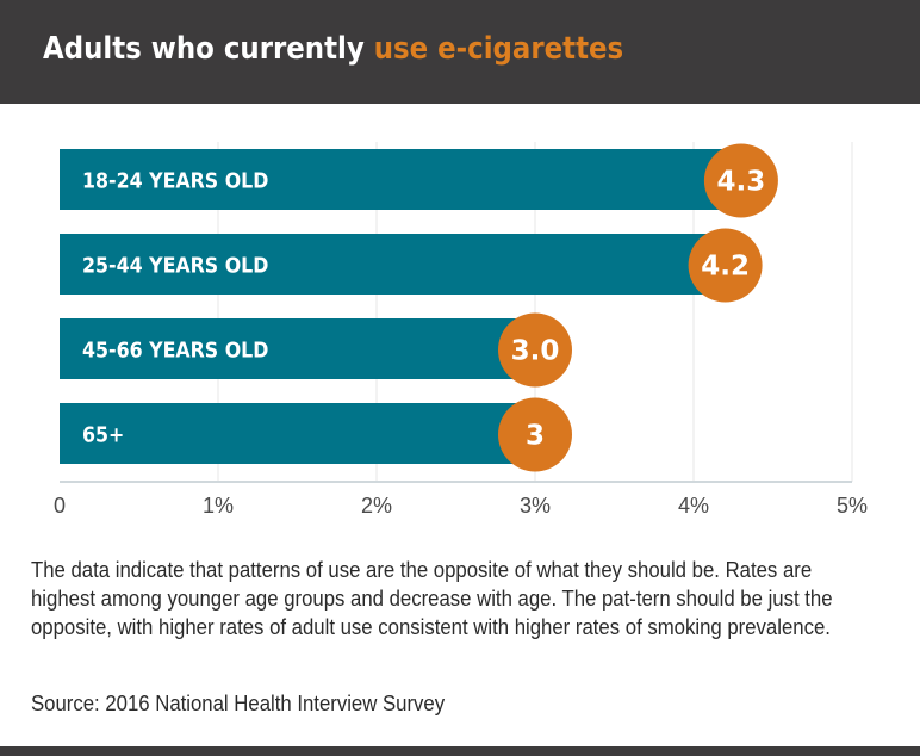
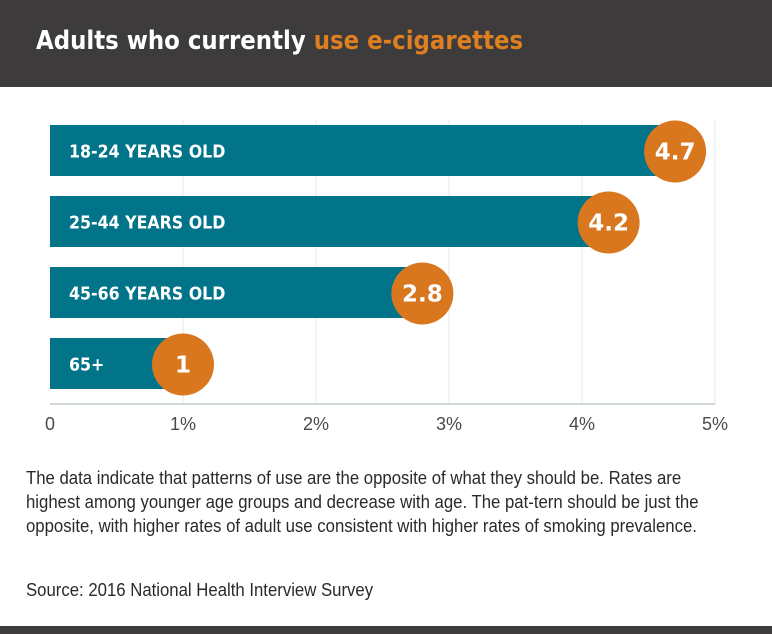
18-24 YEARS OLD: 4.3 -> 4.7
45-66 YEARS OLD: 3.0 -> 2.8
65+: 3 -> 1
